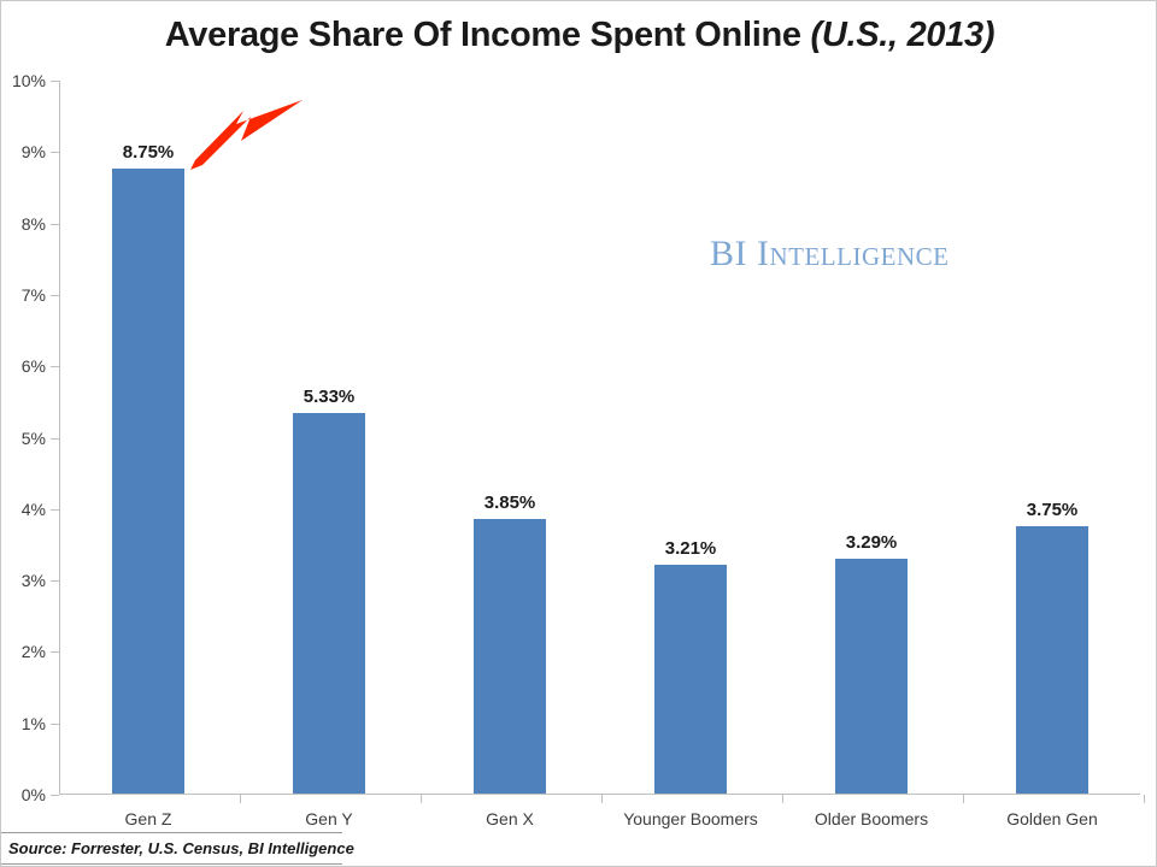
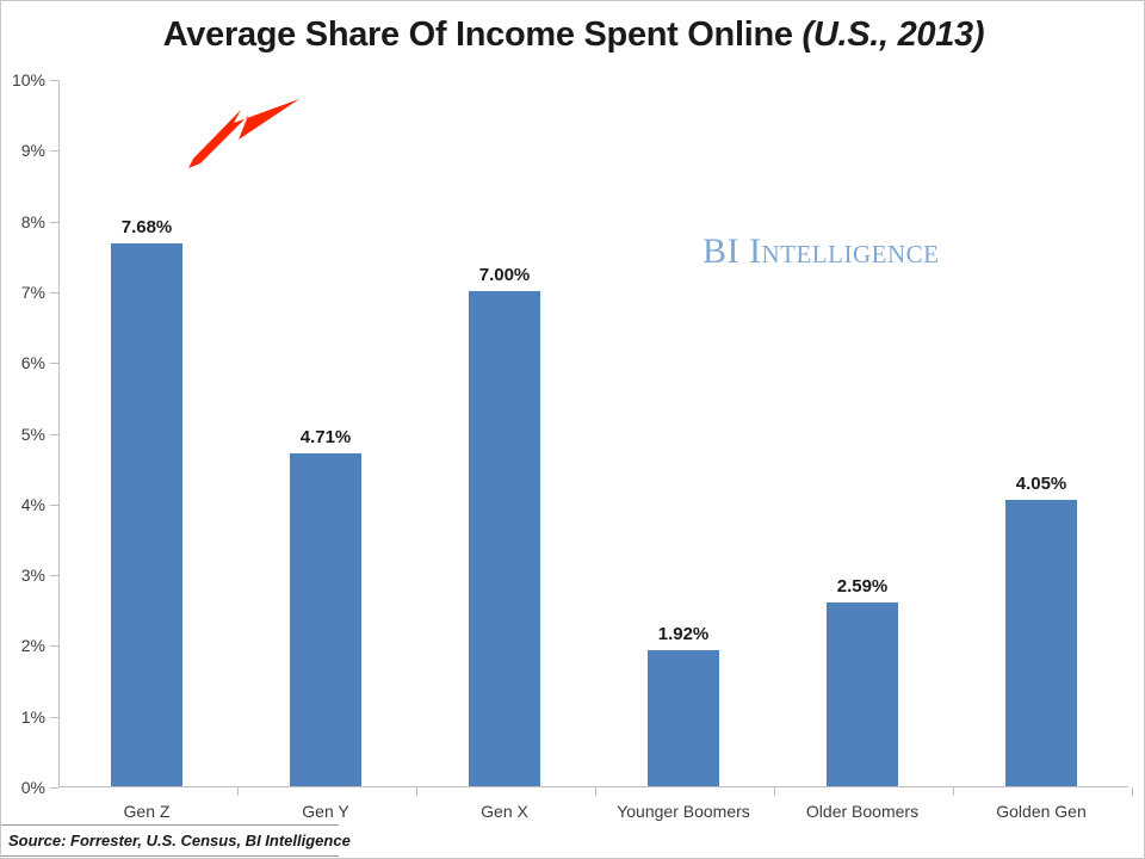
Gen Z: 8.75% -> 7.68%
Gen Y: 5.33% -> 4.71%
Gen X: 3.85% -> 7.00%
Younger Boomers: 3.21% -> 1.92%
Older Boomers: 3.29% -> 2.59%
Golden Gen: 3.75% -> 4.05%
